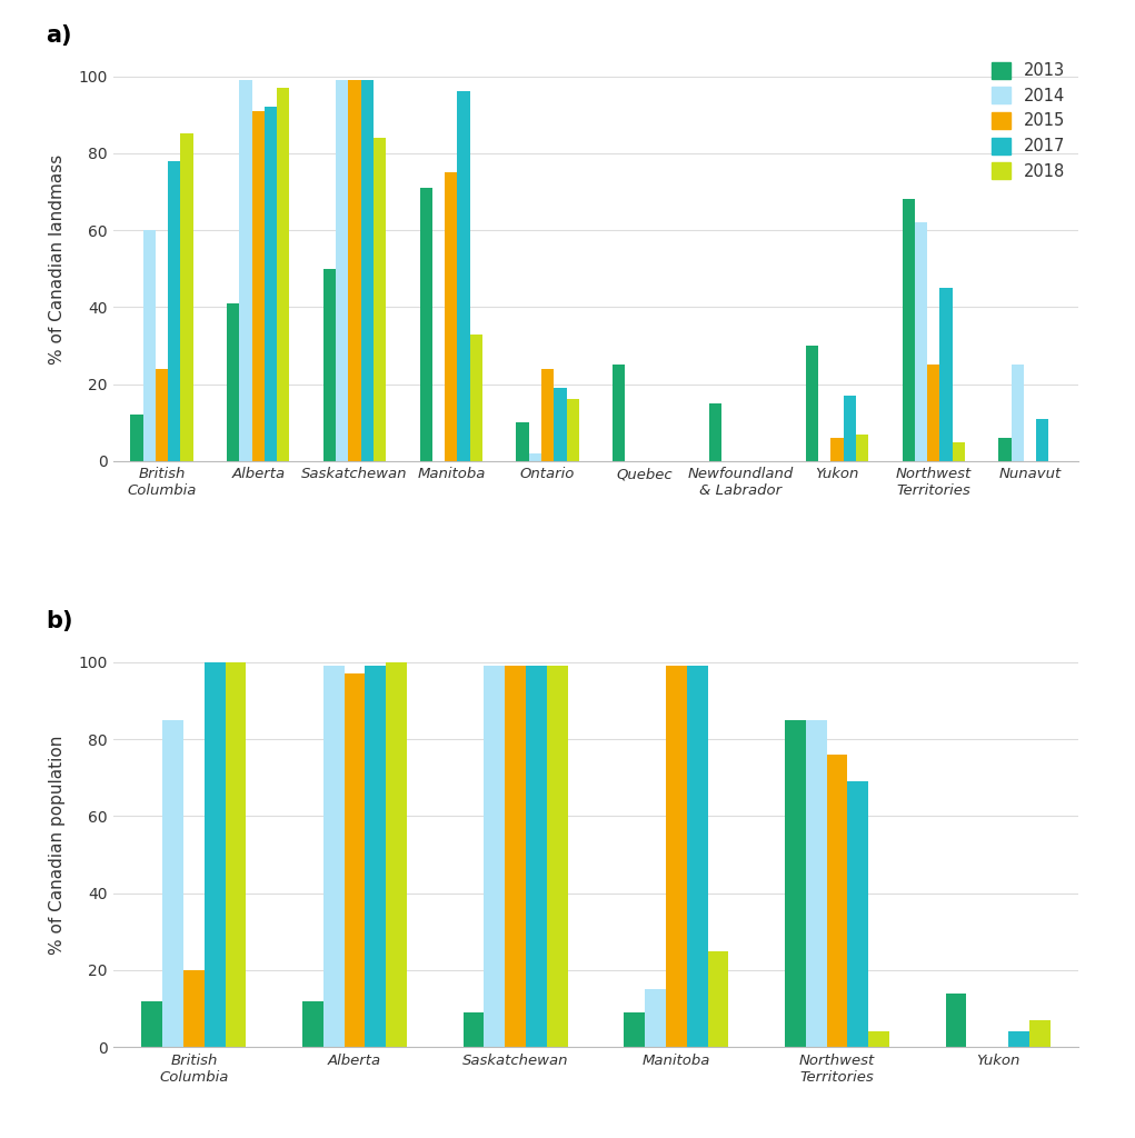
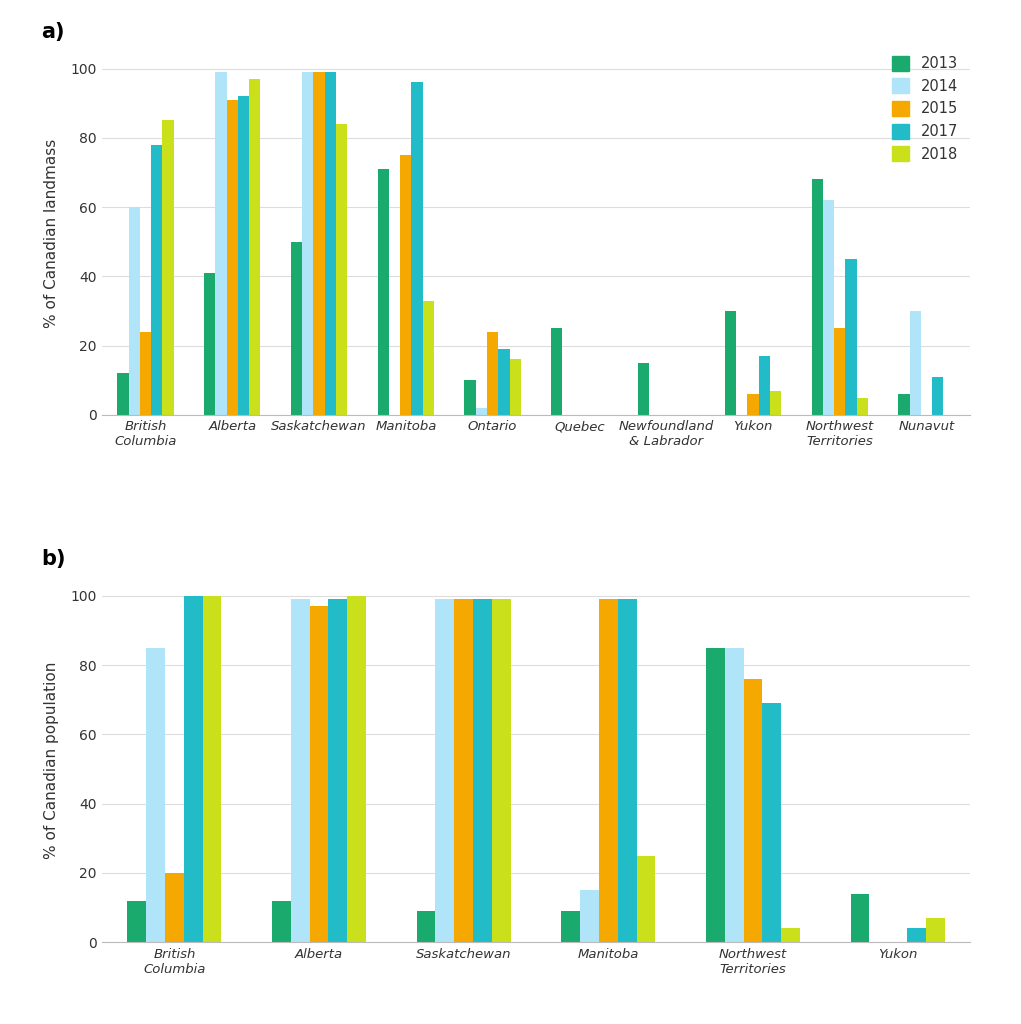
2014/Nunavut: 25 -> 30
